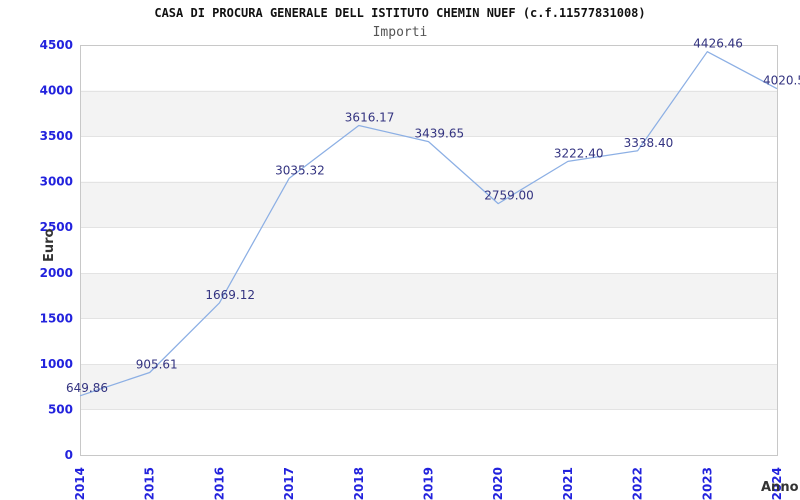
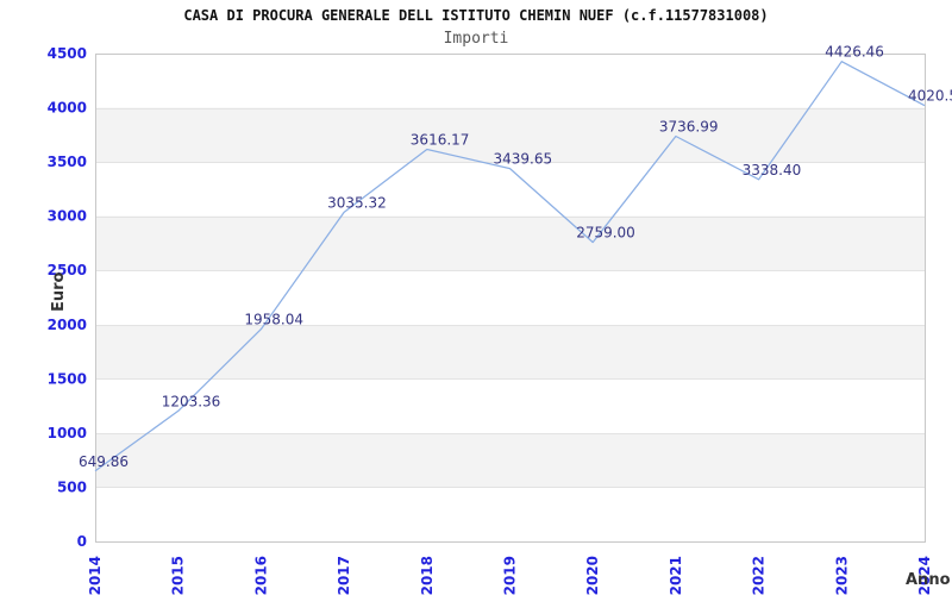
2015: 905.61 -> 1203.36
2016: 1669.12 -> 1958.04
2021: 3222.40 -> 3736.99
